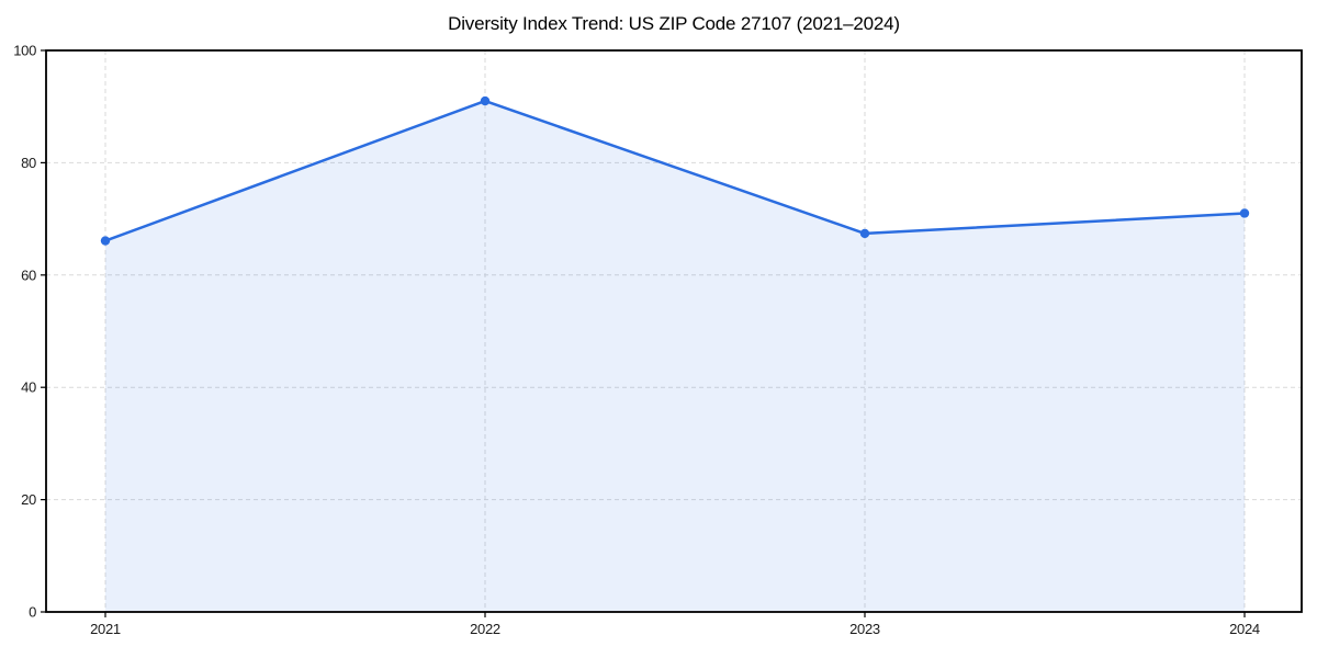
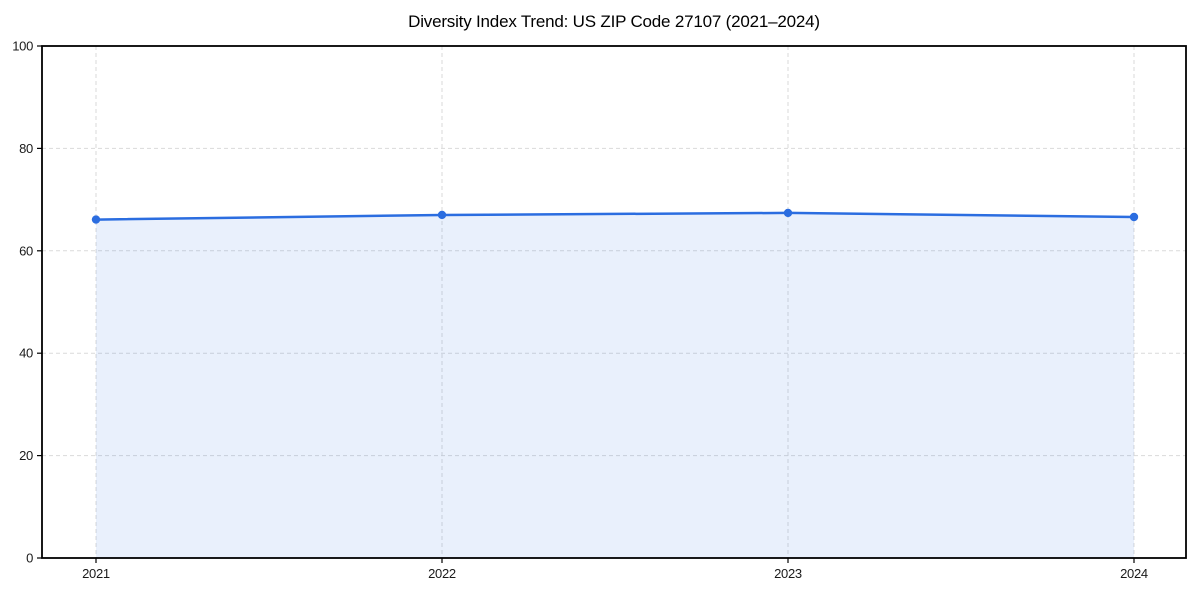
2022: 91 -> 67
2024: 71 -> 67
